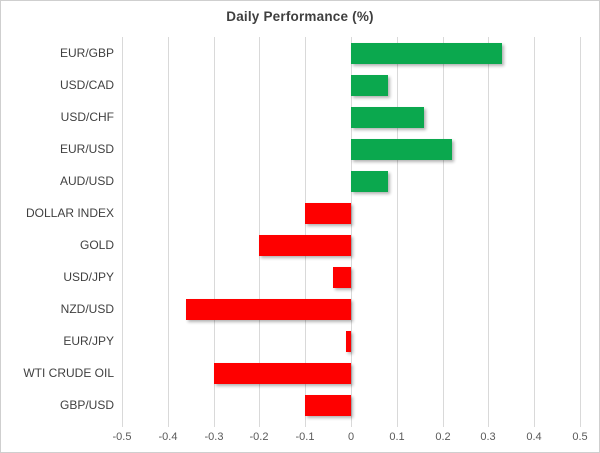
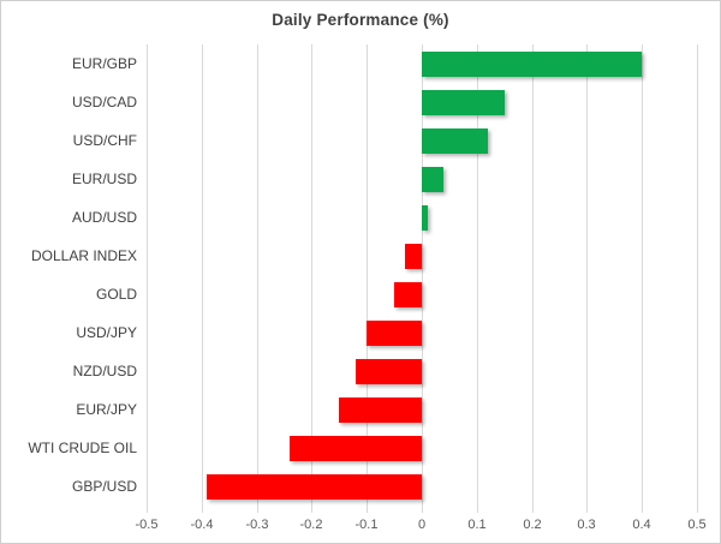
EUR/GBP: 0.33 -> 0.40
USD/CAD: 0.08 -> 0.15
USD/CHF: 0.16 -> 0.12
EUR/USD: 0.22 -> 0.04
AUD/USD: 0.08 -> 0.01
DOLLAR INDEX: -0.10 -> -0.03
GOLD: -0.20 -> -0.05
USD/JPY: -0.04 -> -0.10
NZD/USD: -0.36 -> -0.12
EUR/JPY: -0.01 -> -0.15
WTI CRUDE OIL: -0.30 -> -0.24
GBP/USD: -0.10 -> -0.39
